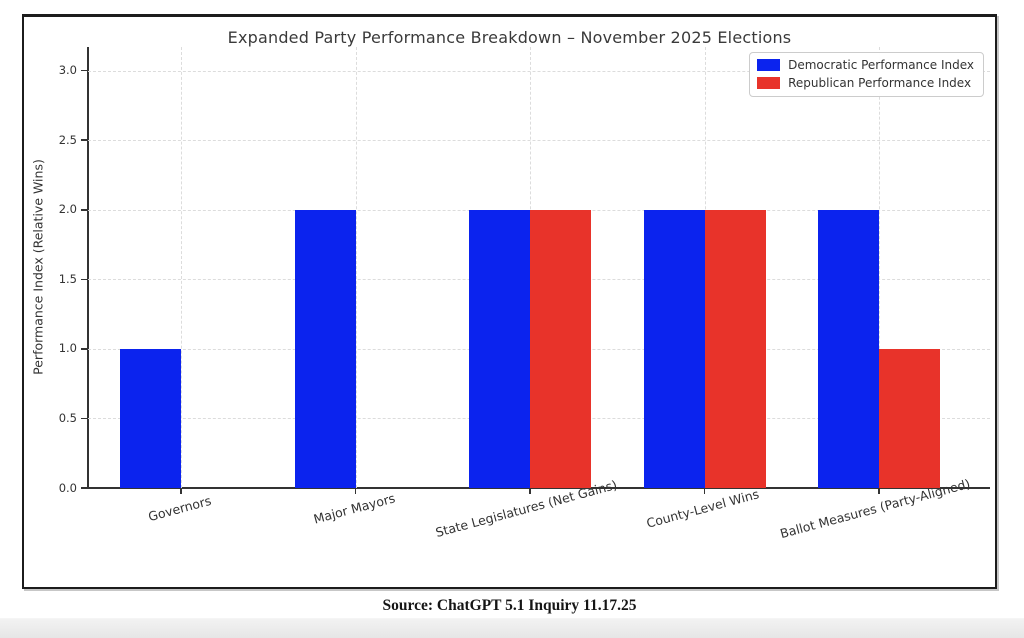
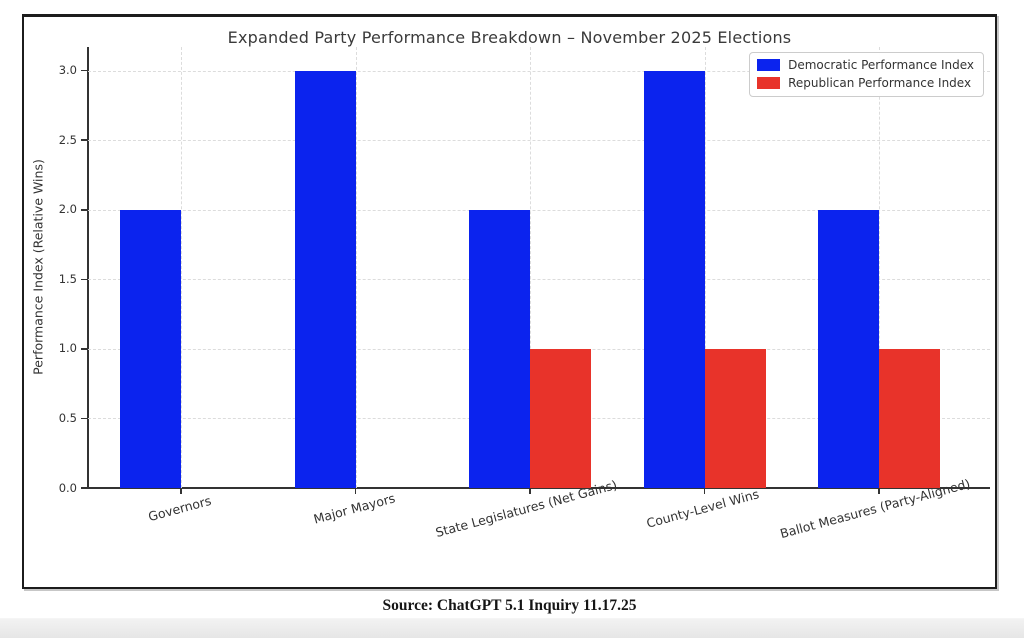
Democratic Performance Index/Governors: 1 -> 2
Democratic Performance Index/Major Mayors: 2 -> 3
Republican Performance Index/State Legislatures (Net Gains): 2 -> 1
Democratic Performance Index/County-Level Wins: 2 -> 3
Republican Performance Index/County-Level Wins: 2 -> 1
